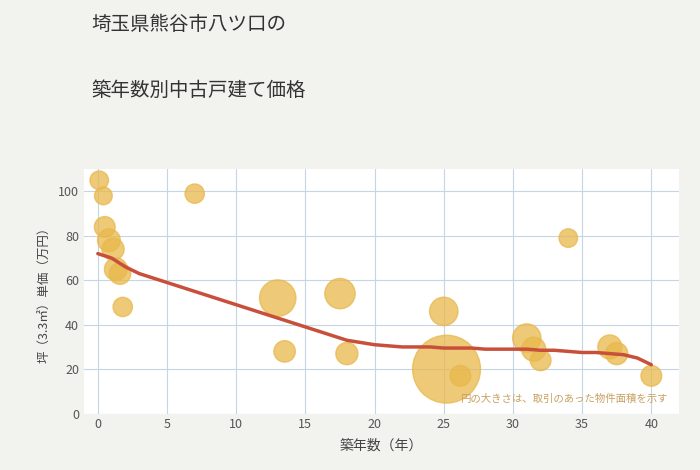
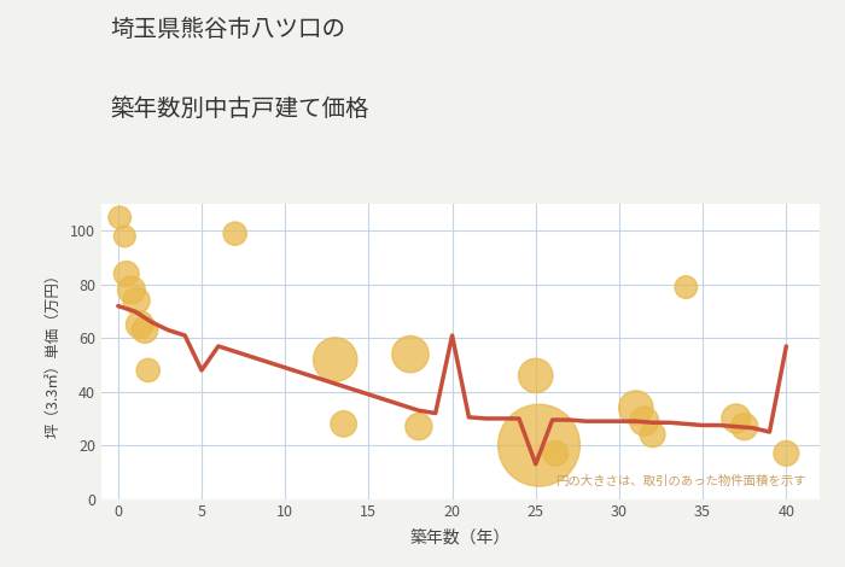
5: 59.0 -> 48.0
20: 31.0 -> 61.0
25: 29.5 -> 13.0
40: 22.0 -> 57.0
